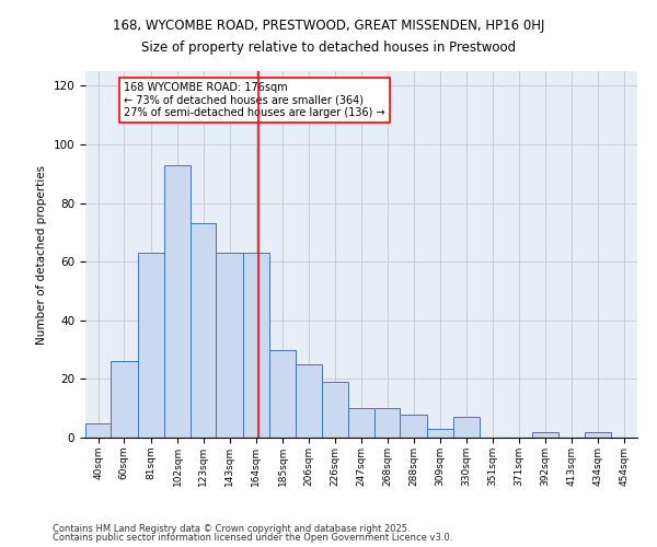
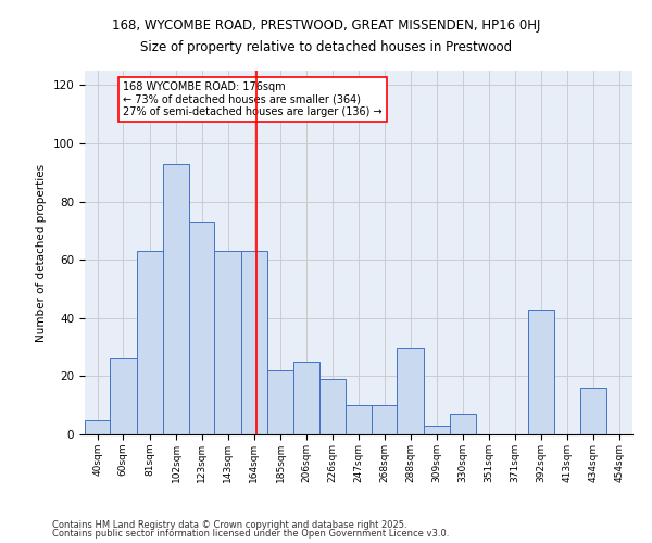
185sqm: 30 -> 22
288sqm: 8 -> 30
392sqm: 2 -> 43
434sqm: 2 -> 16
